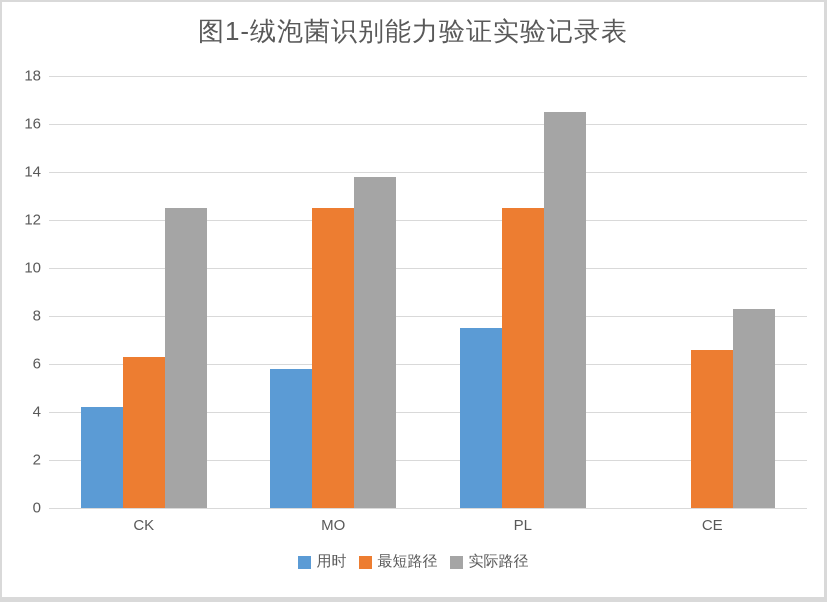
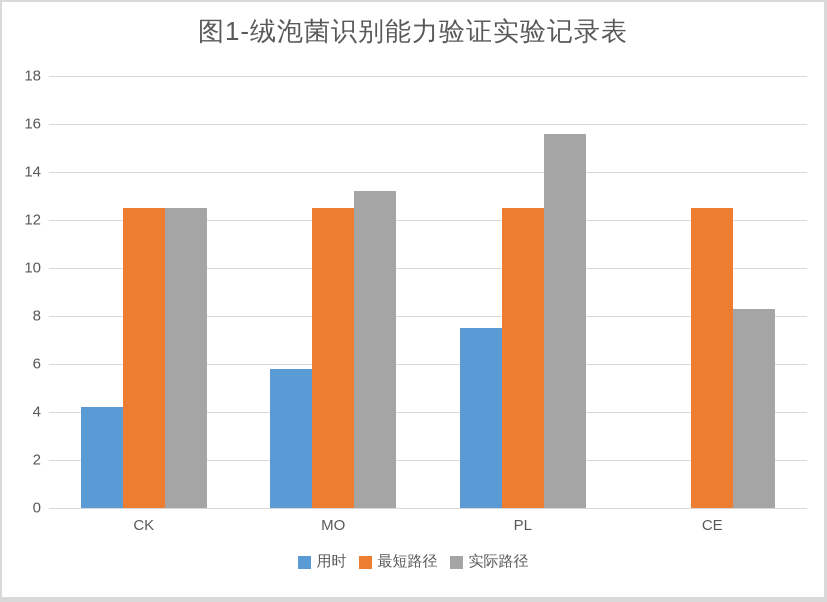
最短路径/CK: 6.3 -> 12.5
实际路径/MO: 13.8 -> 13.2
实际路径/PL: 16.5 -> 15.6
最短路径/CE: 6.6 -> 12.5
